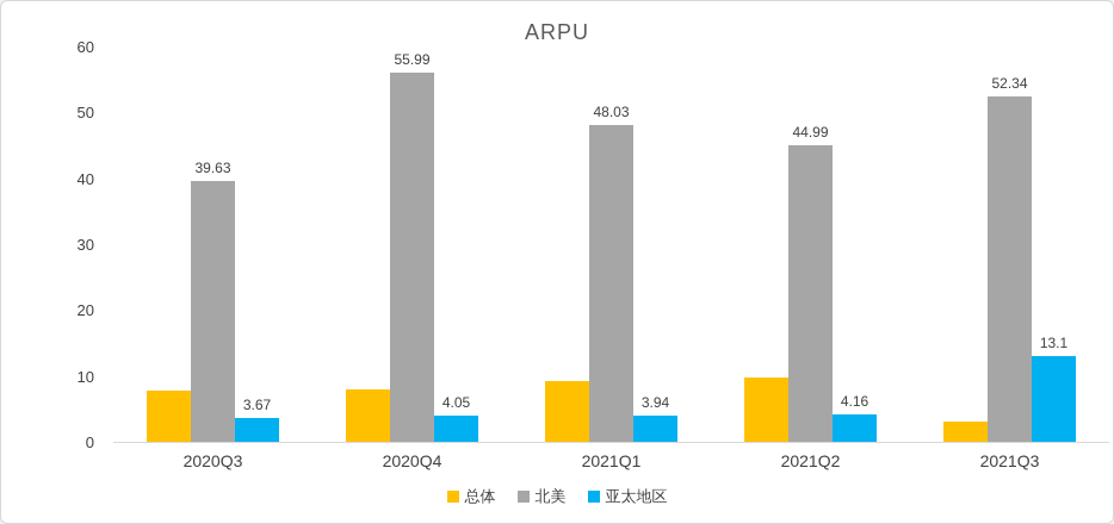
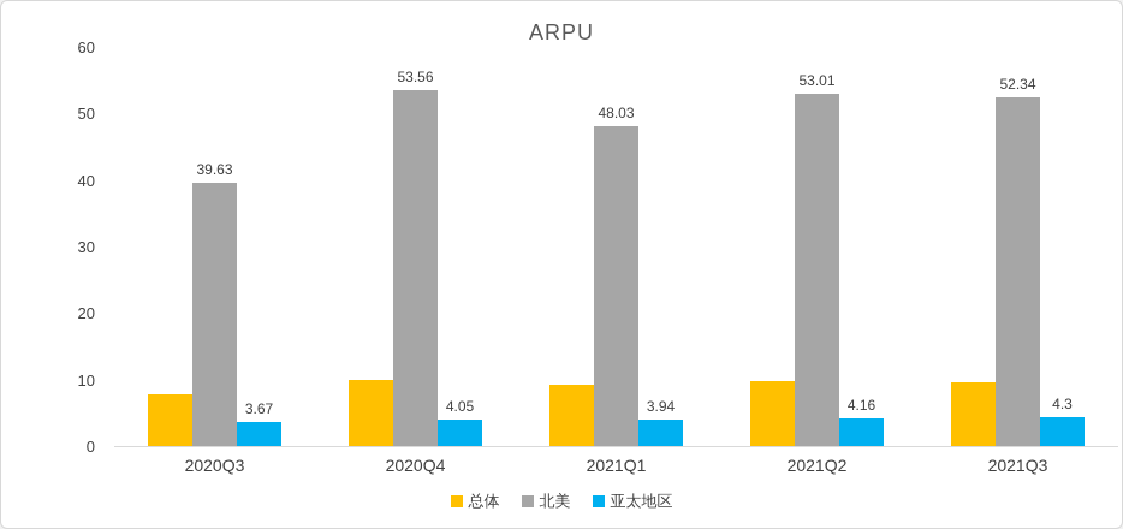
总体/2020Q4: 8 -> 10
北美/2020Q4: 55.99 -> 53.56
北美/2021Q2: 44.99 -> 53.01
总体/2021Q3: 3 -> 10
亚太地区/2021Q3: 13.1 -> 4.3
